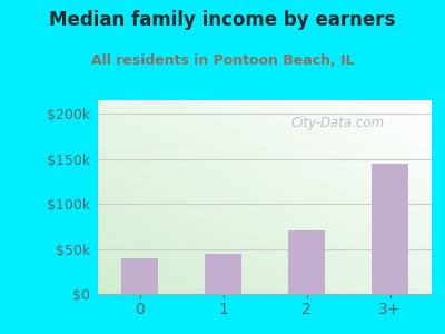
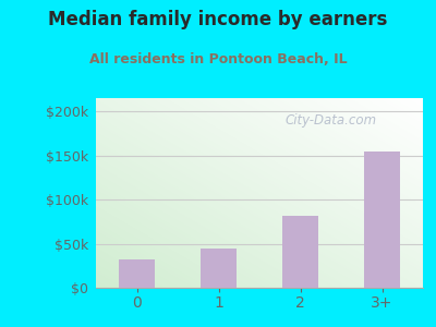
0: $40k -> $32k
2: $70k -> $82k
3+: $144k -> $155k
